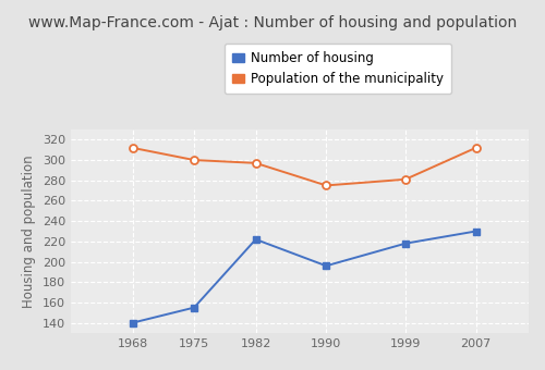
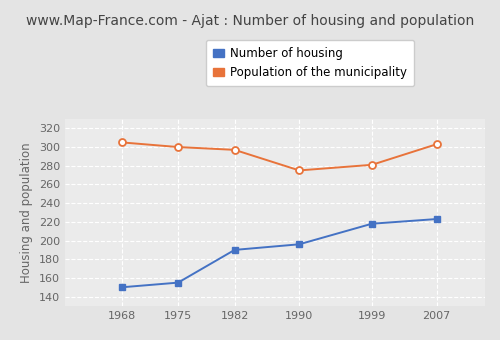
Number of housing/1968: 140 -> 150
Population of the municipality/1968: 312 -> 305
Number of housing/1982: 222 -> 190
Number of housing/2007: 230 -> 223
Population of the municipality/2007: 312 -> 303
